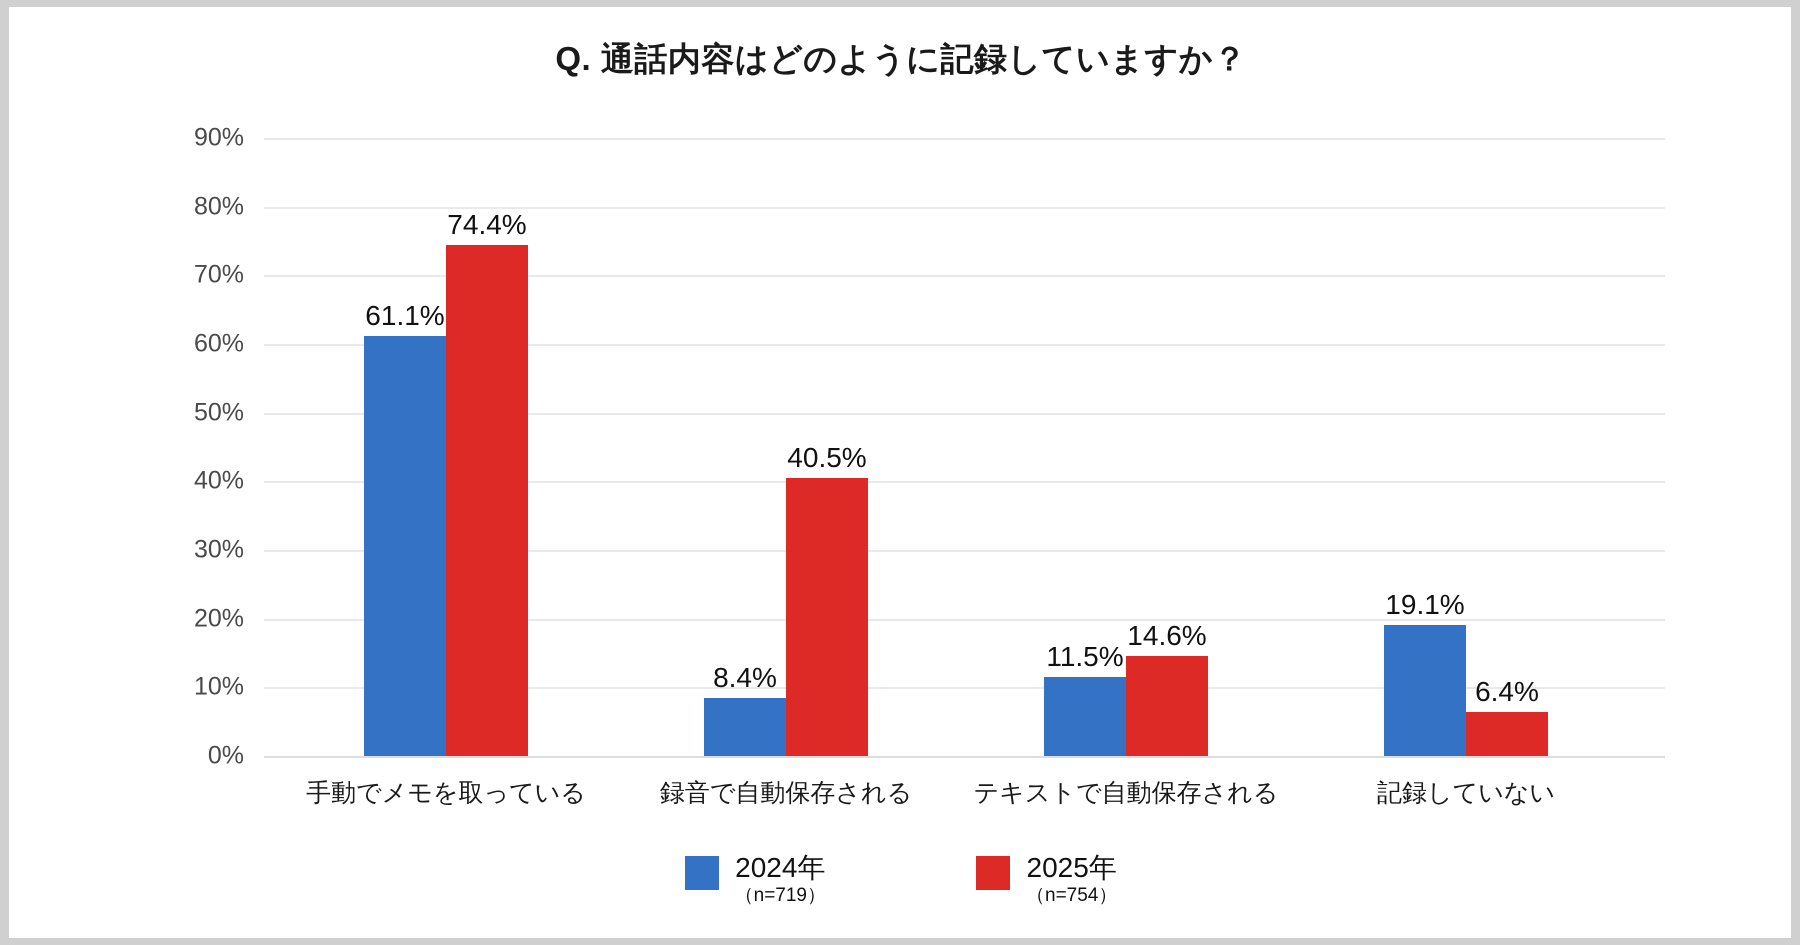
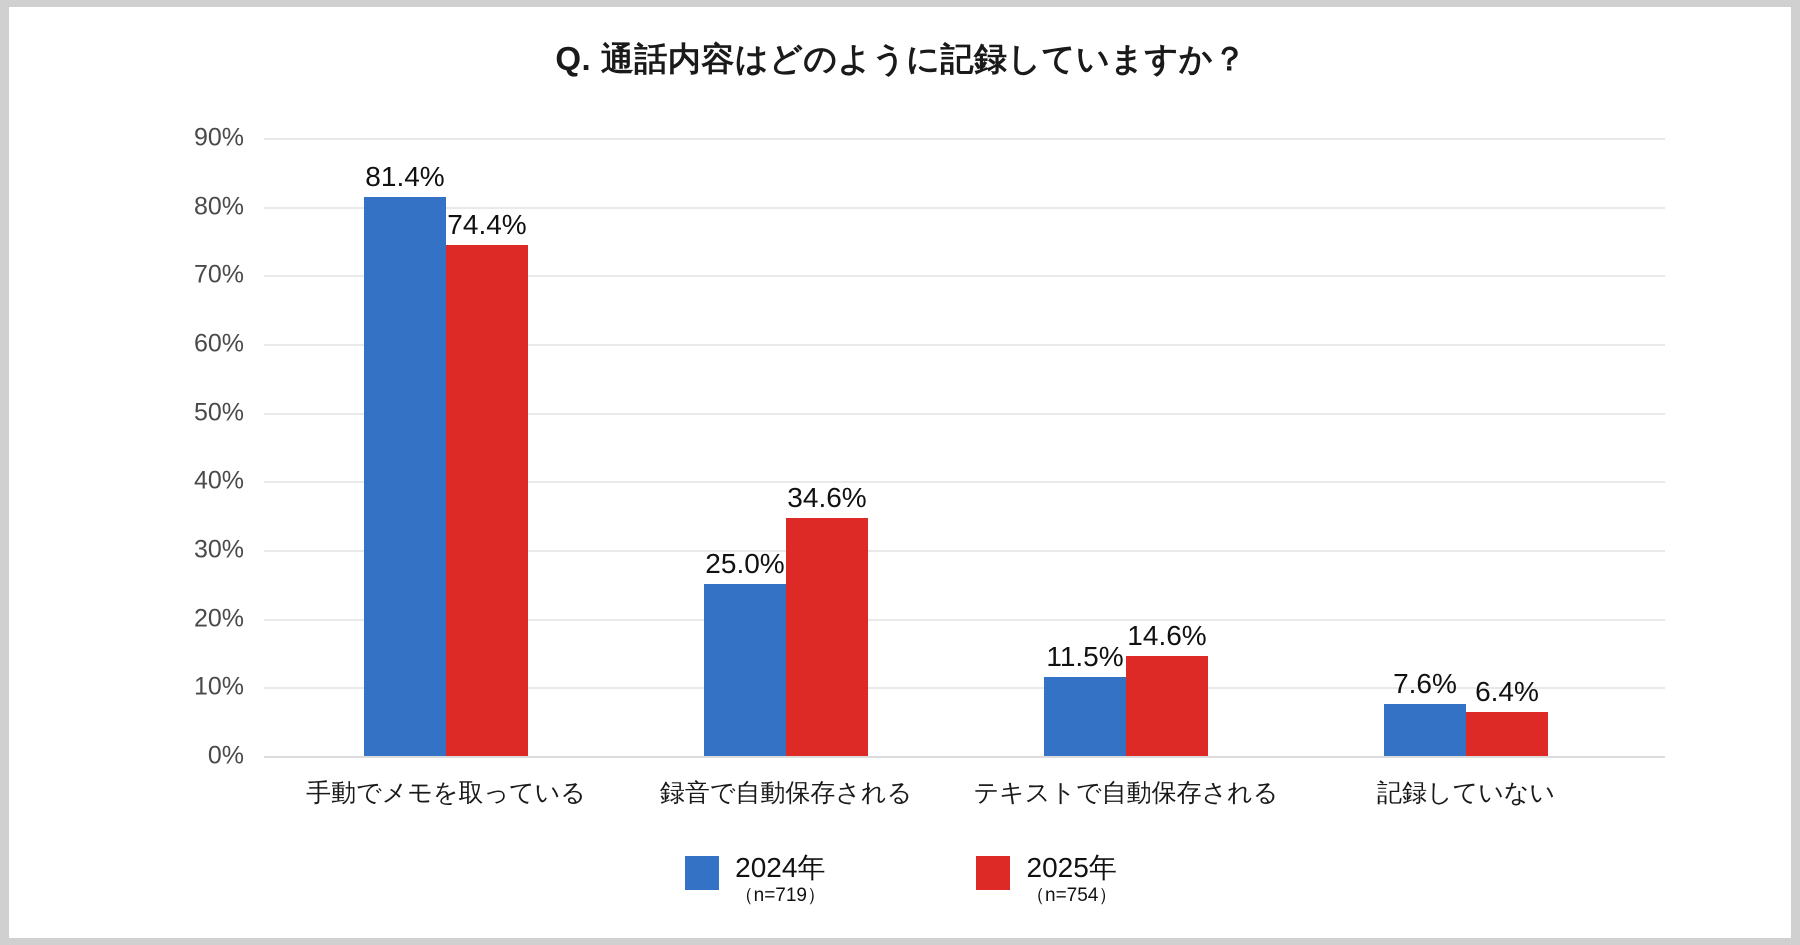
2024年/手動でメモを取っている: 61.1% -> 81.4%
2024年/録音で自動保存される: 8.4% -> 25.0%
2025年/録音で自動保存される: 40.5% -> 34.6%
2024年/記録していない: 19.1% -> 7.6%
